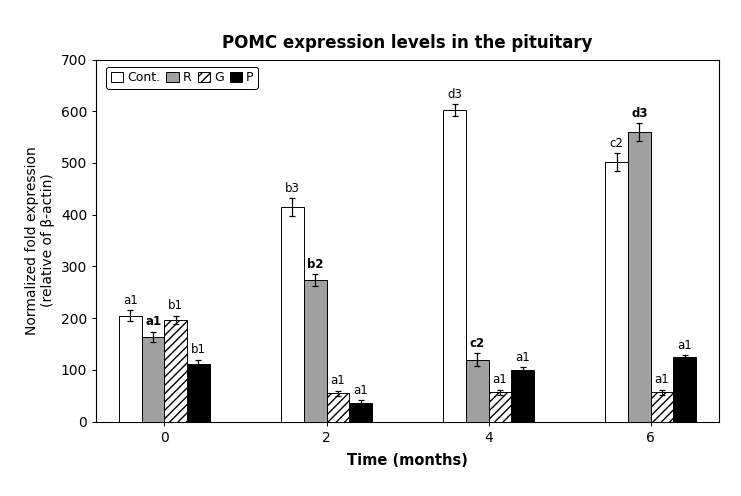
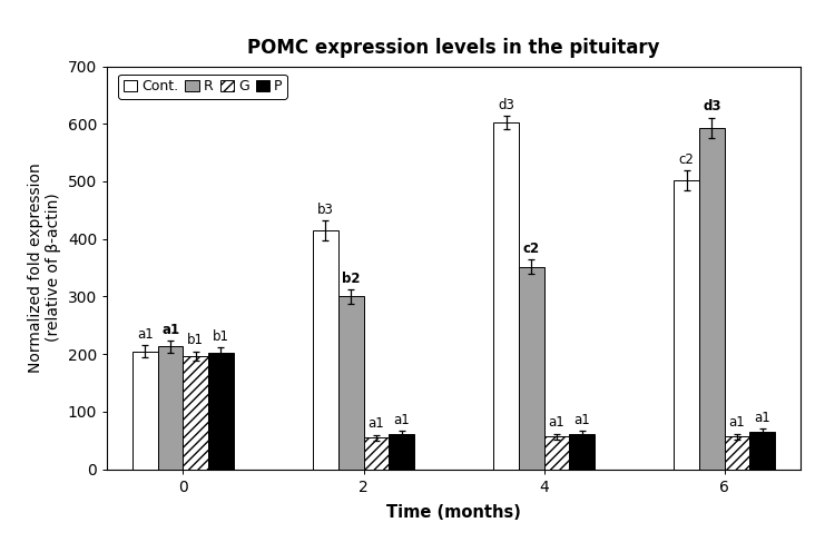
R/0: 164 -> 213
P/0: 112 -> 203
R/2: 274 -> 300
P/2: 36 -> 62
R/4: 120 -> 352
P/4: 100 -> 62
R/6: 560 -> 593
P/6: 124 -> 65
